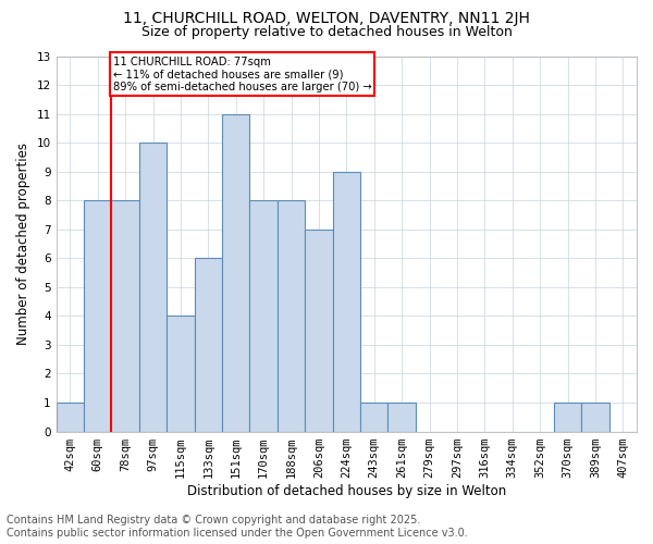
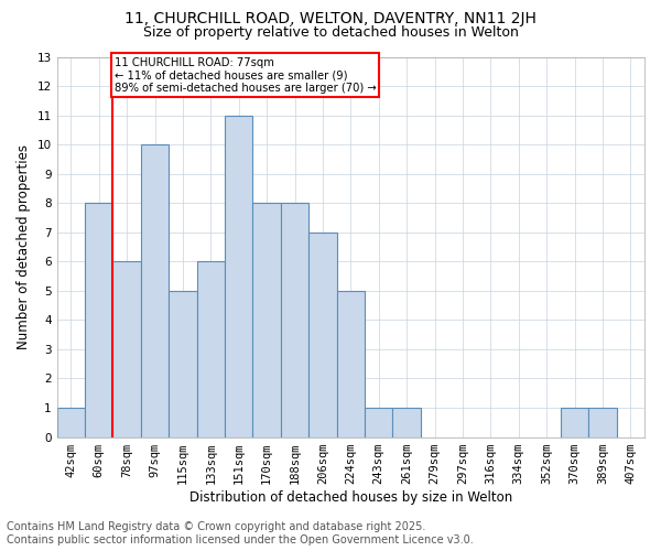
78sqm: 8 -> 6
115sqm: 4 -> 5
224sqm: 9 -> 5
